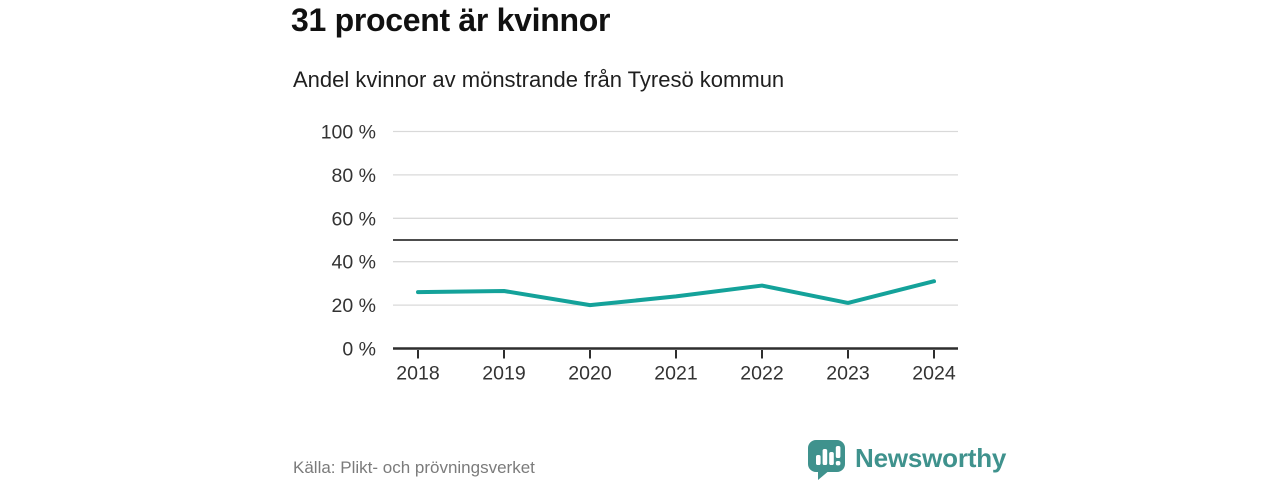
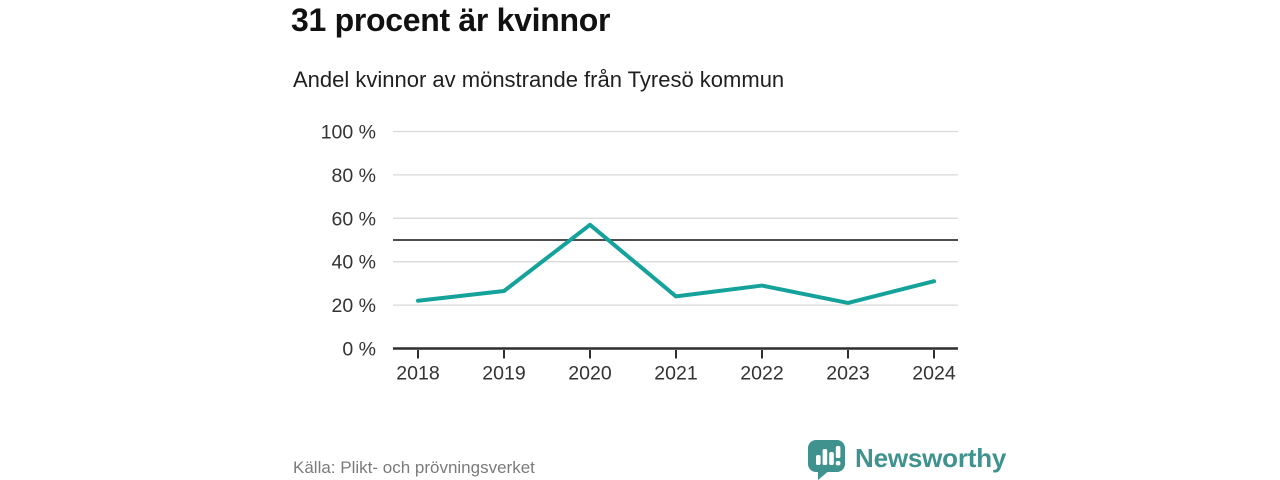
2018: 26% -> 22%
2020: 20% -> 57%
